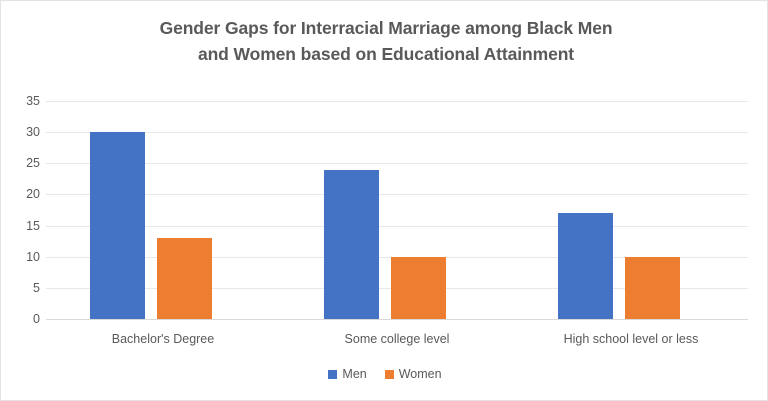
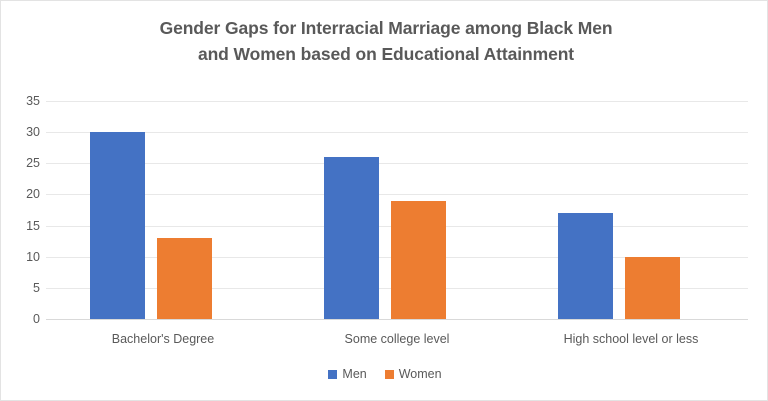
Men/Some college level: 24 -> 26
Women/Some college level: 10 -> 19
